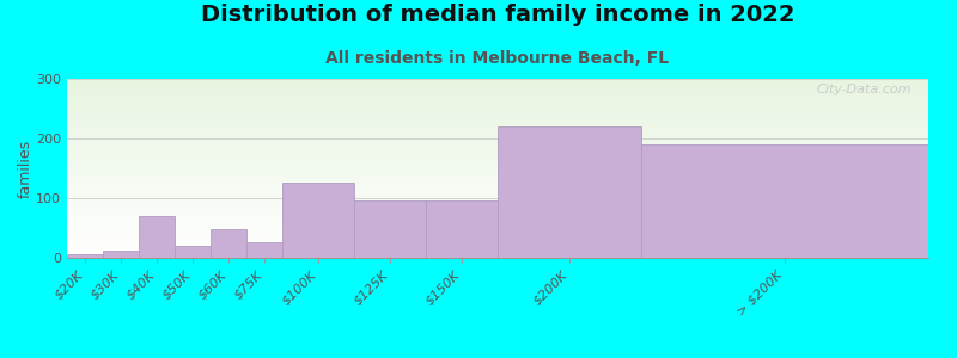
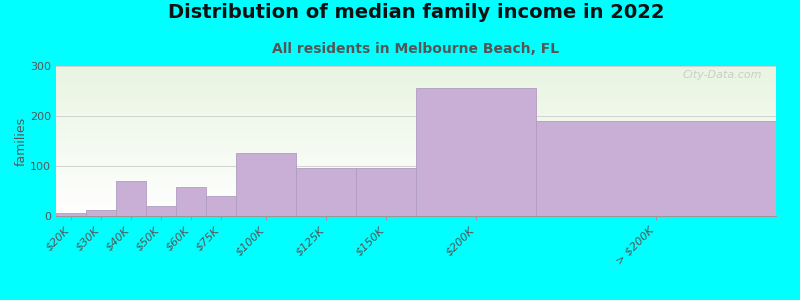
$60K: 48 -> 58
$75K: 27 -> 40
$200K: 220 -> 256
